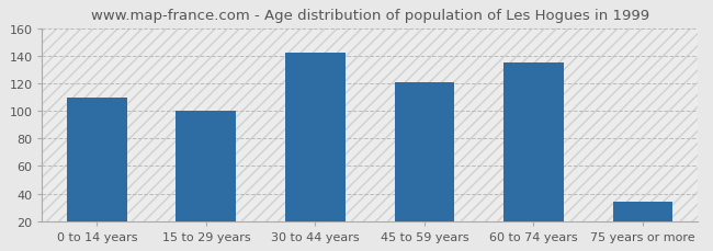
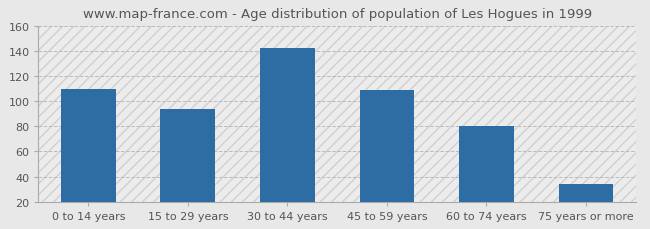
15 to 29 years: 100 -> 94
45 to 59 years: 121 -> 109
60 to 74 years: 135 -> 80
